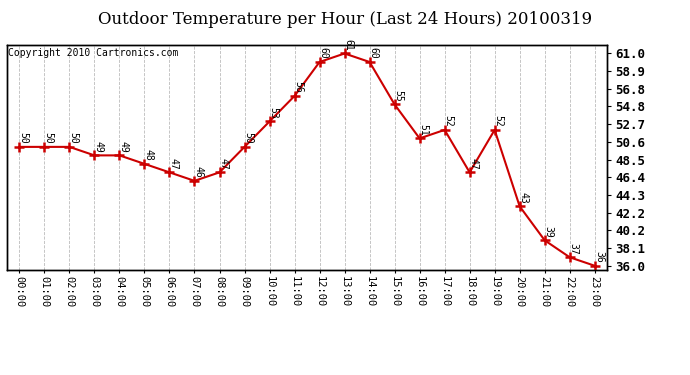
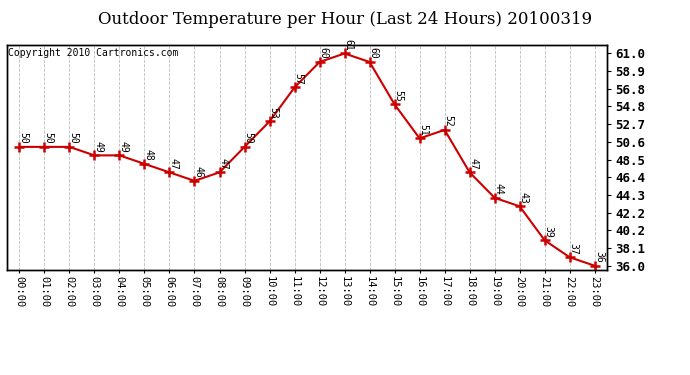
11:00: 56 -> 57
19:00: 52 -> 44
